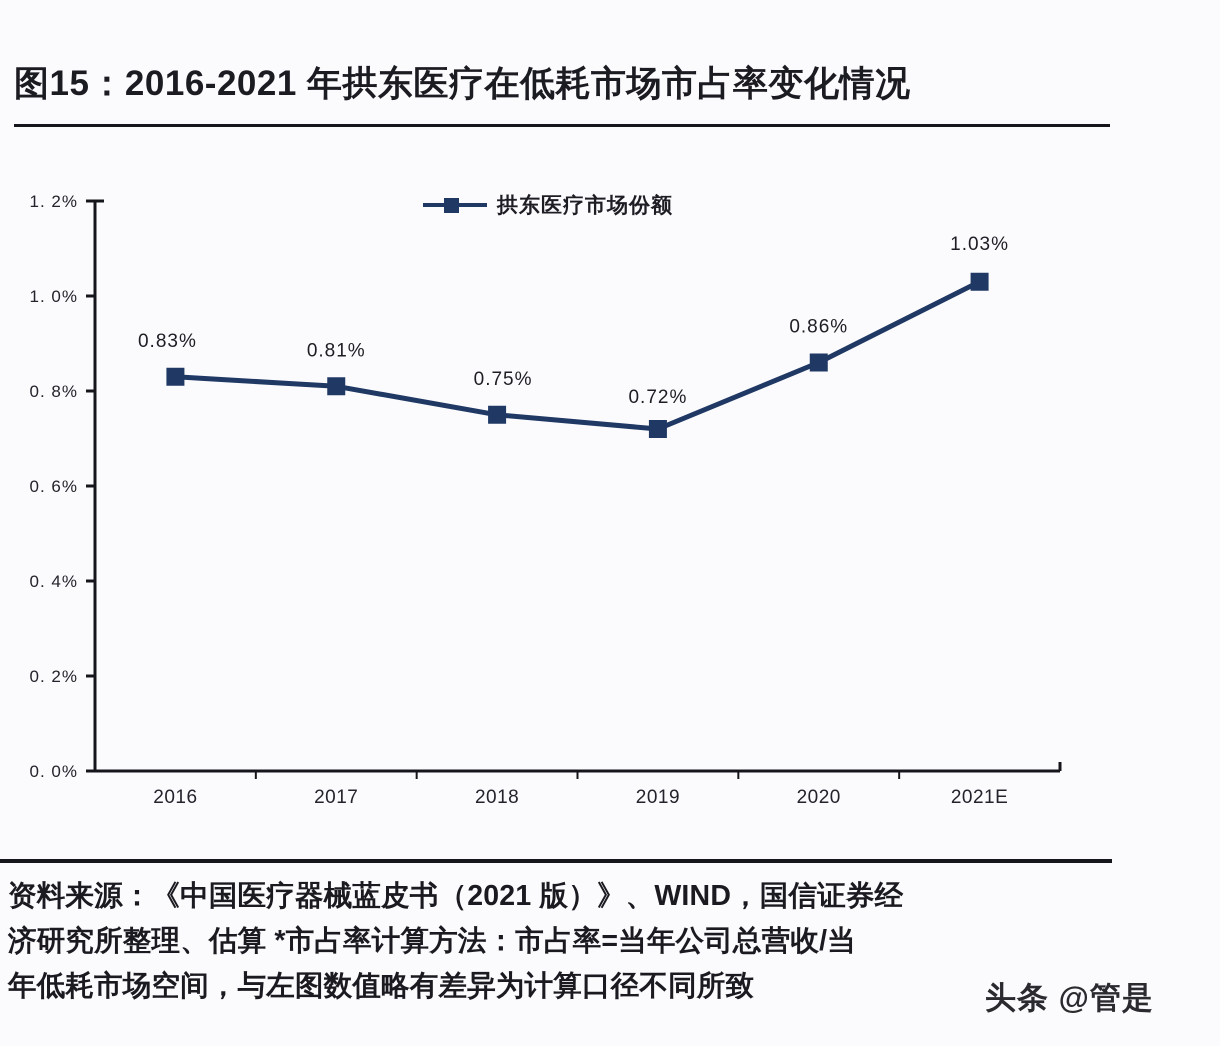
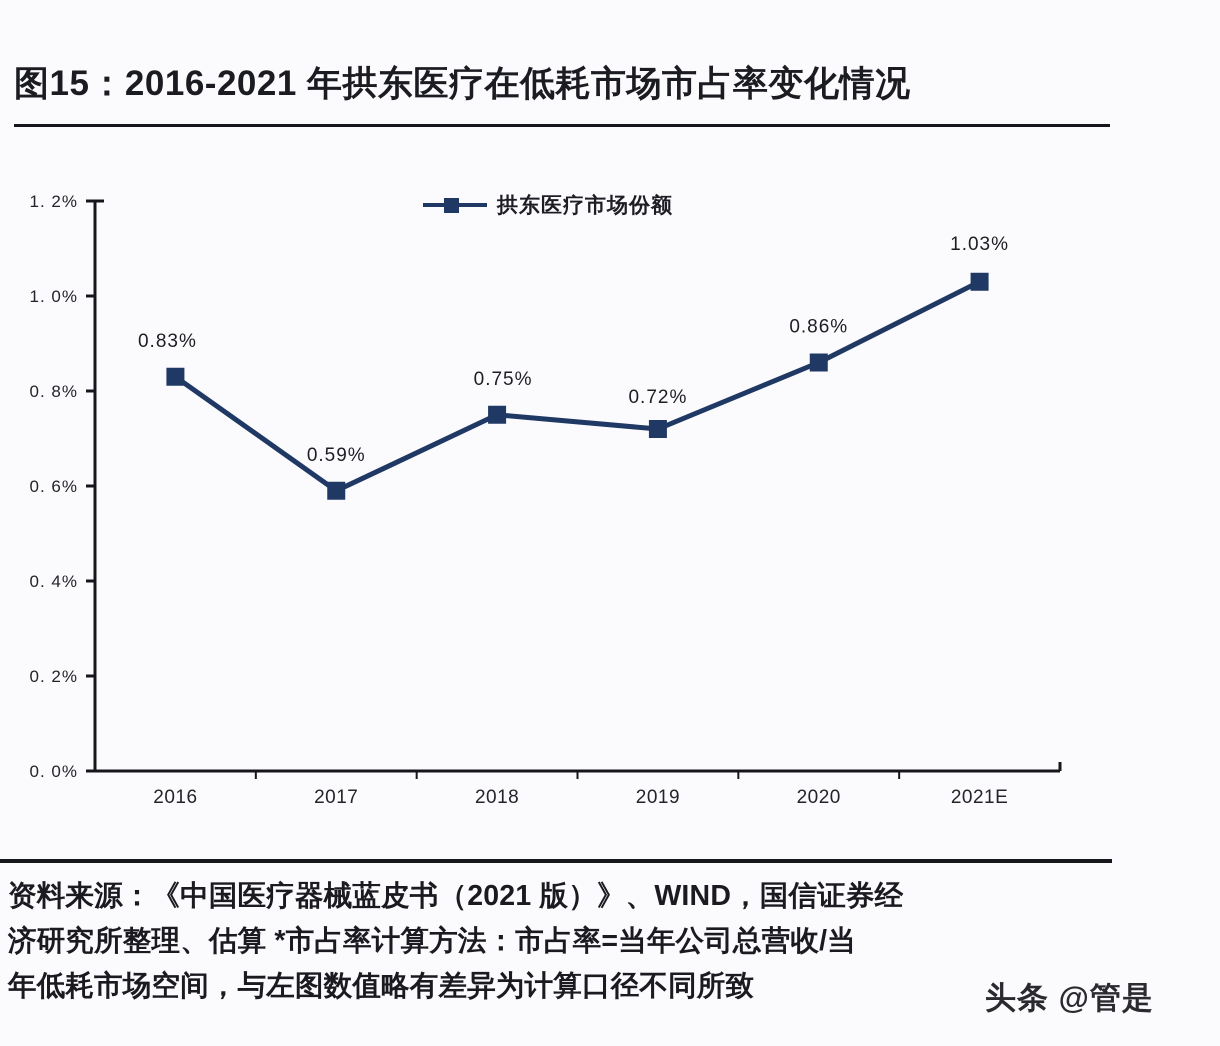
2017: 0.81% -> 0.59%
